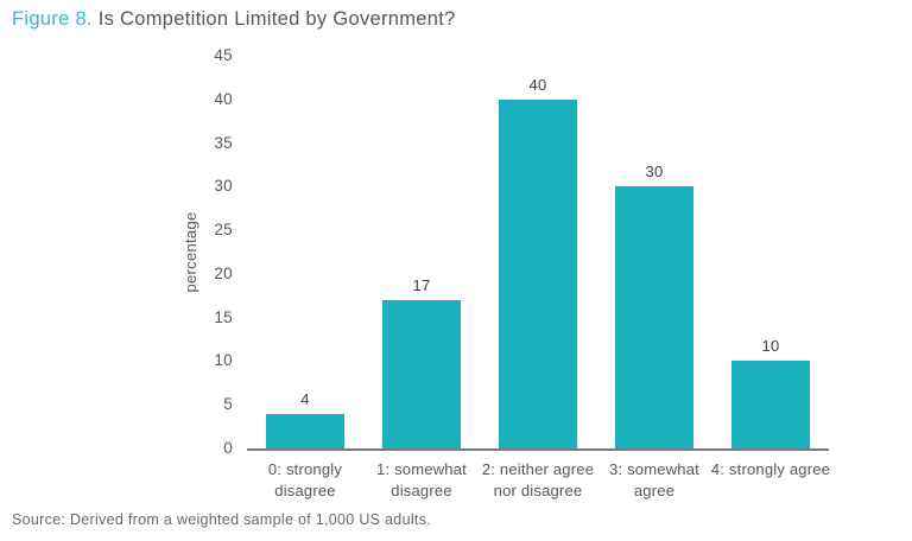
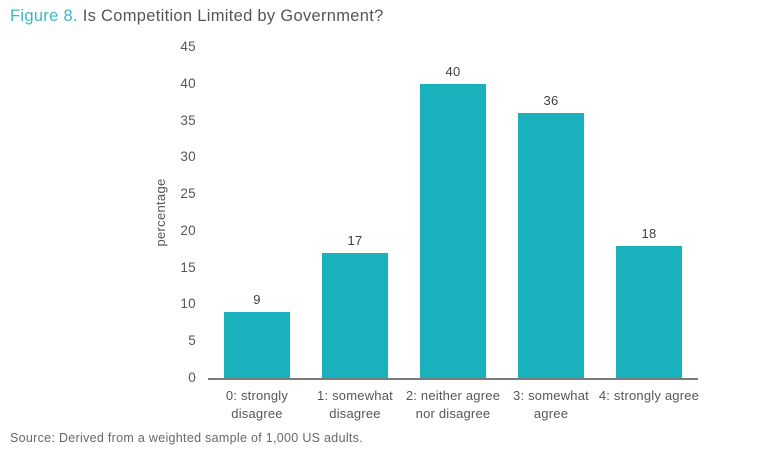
0: strongly disagree: 4 -> 9
3: somewhat agree: 30 -> 36
4: strongly agree: 10 -> 18
